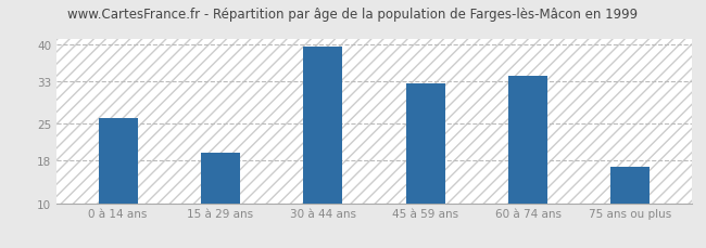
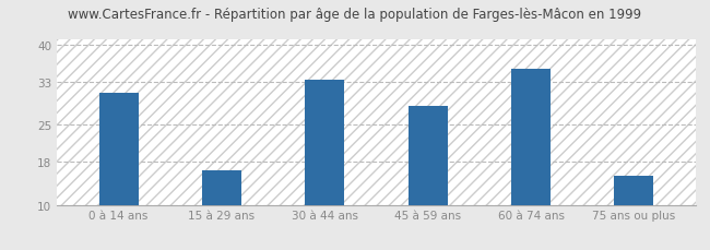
0 à 14 ans: 26.0 -> 31.0
15 à 29 ans: 19.5 -> 16.5
30 à 44 ans: 39.5 -> 33.5
45 à 59 ans: 32.5 -> 28.5
60 à 74 ans: 34.0 -> 35.5
75 ans ou plus: 16.8 -> 15.5
